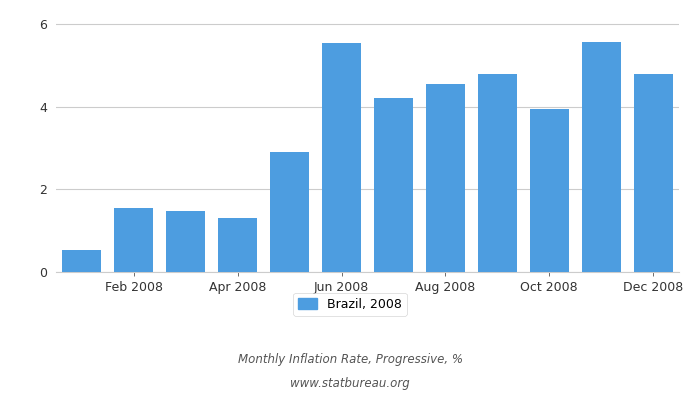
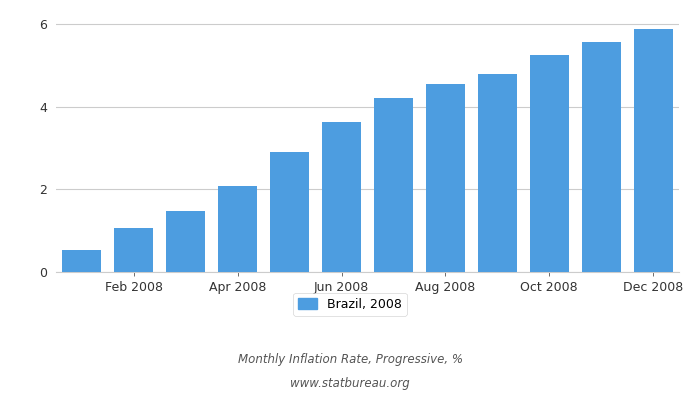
Feb 2008: 1.55 -> 1.06
Apr 2008: 1.30 -> 2.08
Jun 2008: 5.55 -> 3.63
Oct 2008: 3.95 -> 5.25
Dec 2008: 4.80 -> 5.90
